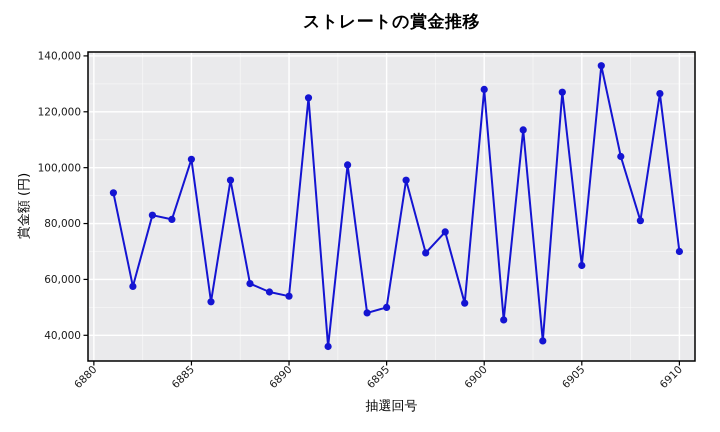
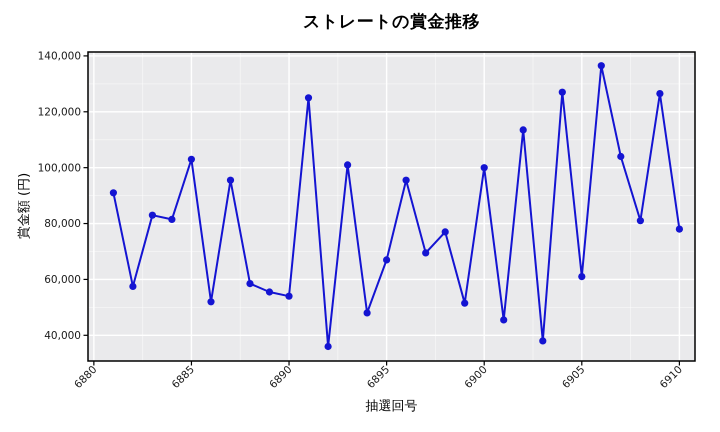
6895: 50000 -> 67000
6900: 128000 -> 100000
6905: 65000 -> 61000
6910: 70000 -> 78000
